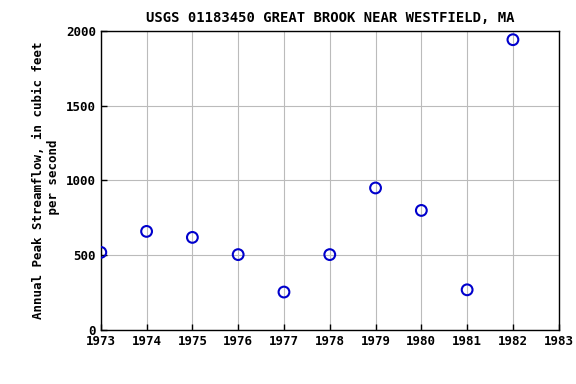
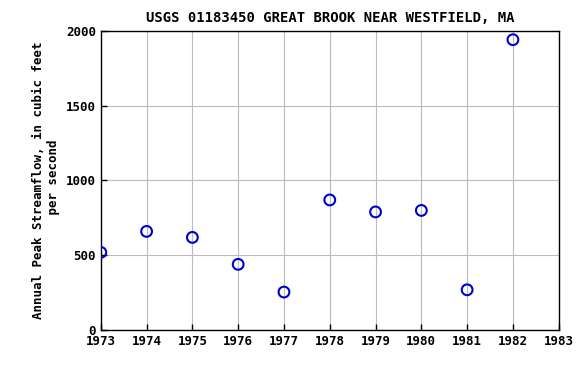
1976: 500 -> 440
1978: 500 -> 870
1979: 950 -> 790
